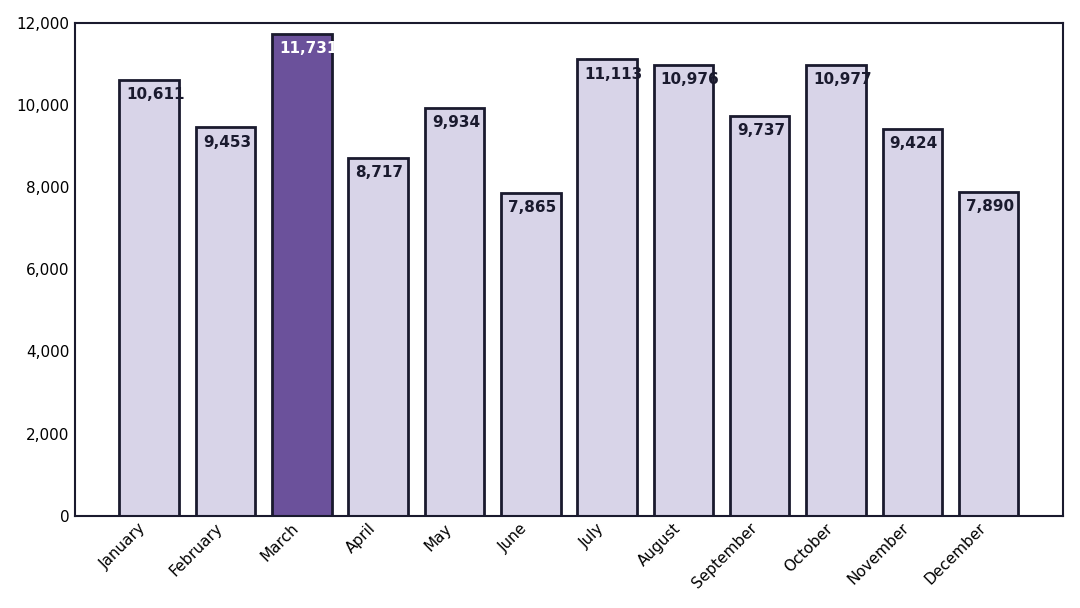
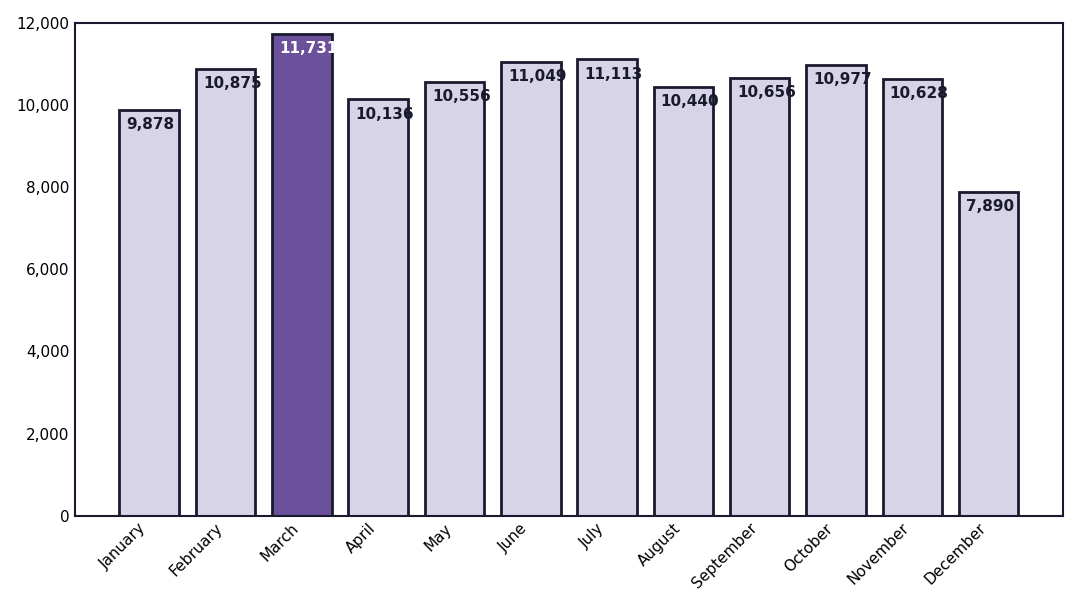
January: 10,611 -> 9,878
February: 9,453 -> 10,875
April: 8,717 -> 10,136
May: 9,934 -> 10,556
June: 7,865 -> 11,049
August: 10,976 -> 10,440
September: 9,737 -> 10,656
November: 9,424 -> 10,628
